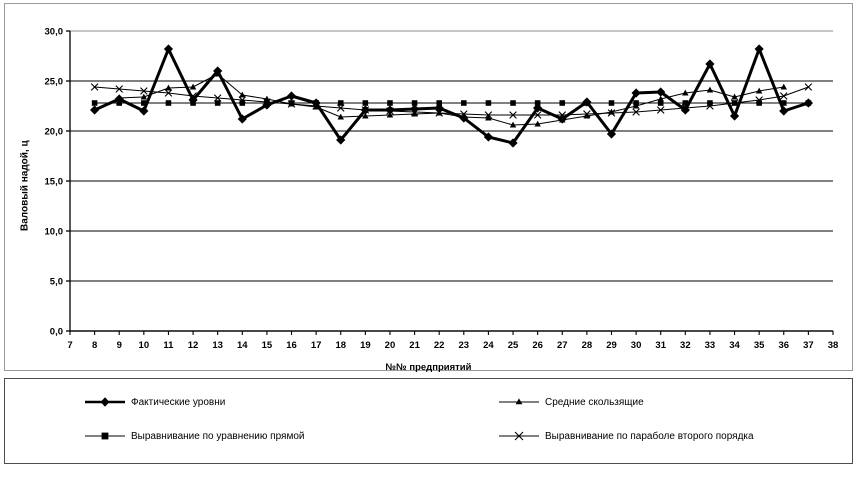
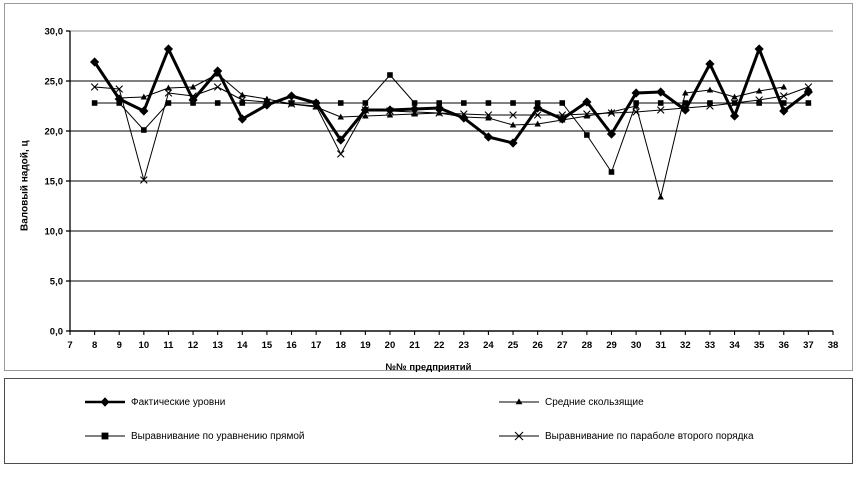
Фактические уровни/8: 22,1 -> 26,9
Выравнивание по уравнению прямой/10: 22,8 -> 20,1
Выравнивание по параболе второго порядка/10: 24,0 -> 15,1
Выравнивание по параболе второго порядка/13: 23,3 -> 24,4
Выравнивание по параболе второго порядка/18: 22,3 -> 17,7
Выравнивание по уравнению прямой/20: 22,8 -> 25,6
Выравнивание по уравнению прямой/28: 22,8 -> 19,6
Выравнивание по уравнению прямой/29: 22,8 -> 15,9
Средние скользящие/31: 23,2 -> 13,4
Фактические уровни/37: 22,8 -> 23,9
